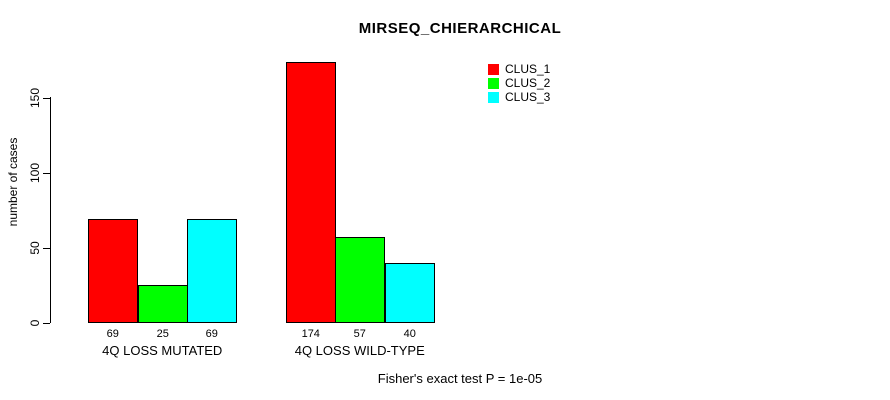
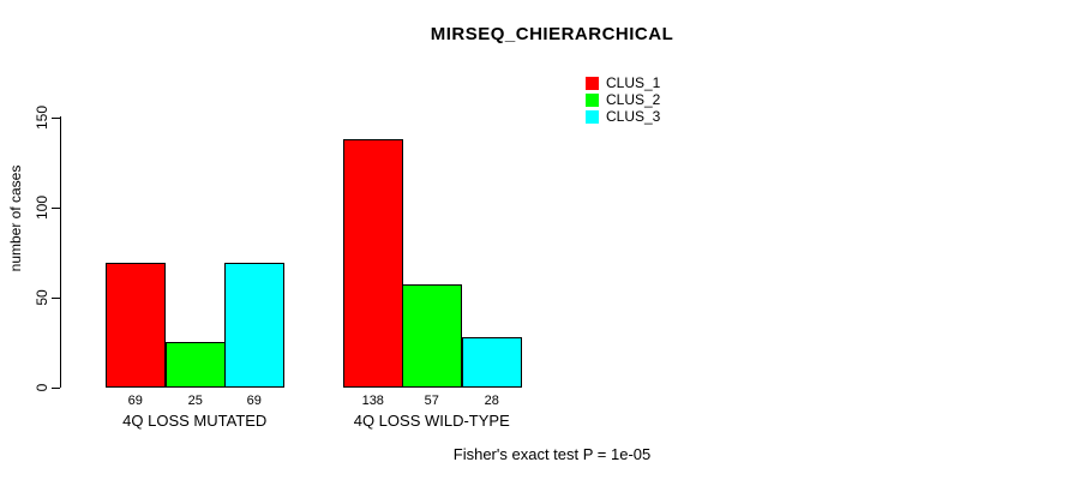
CLUS_1/4Q LOSS WILD-TYPE: 174 -> 138
CLUS_3/4Q LOSS WILD-TYPE: 40 -> 28
